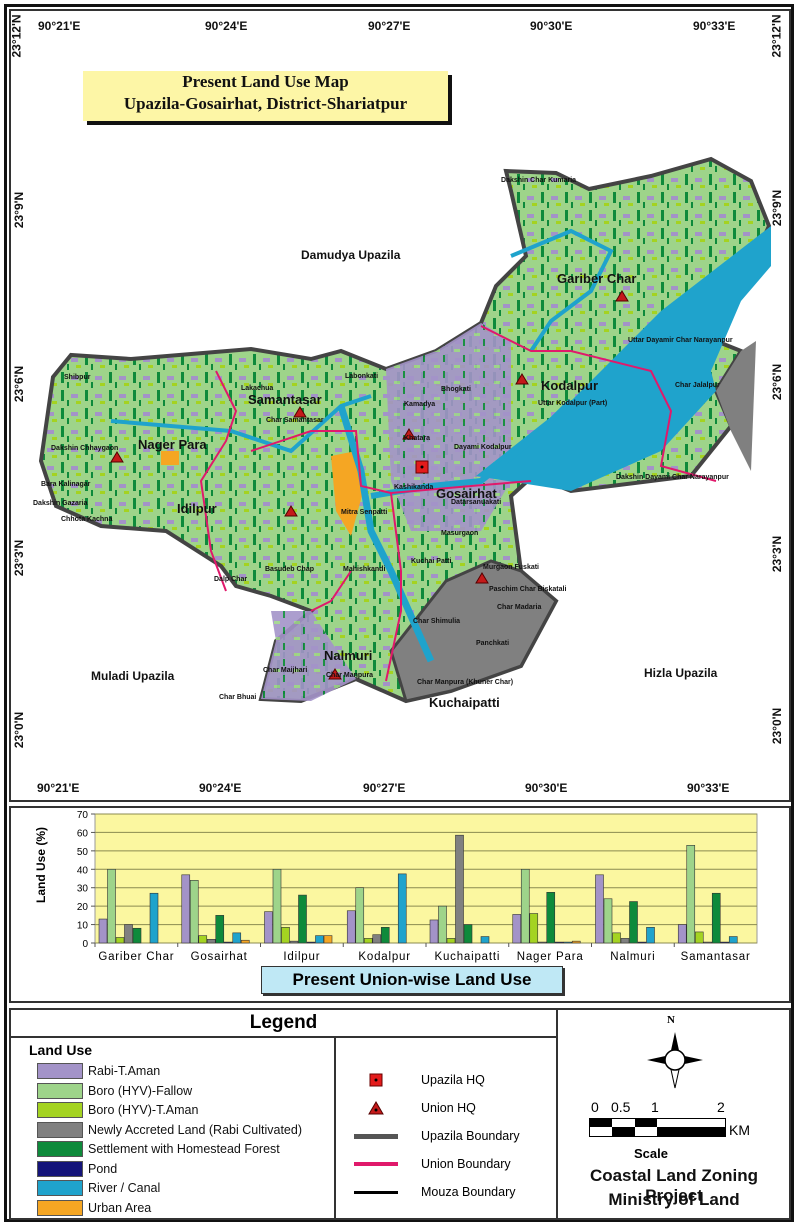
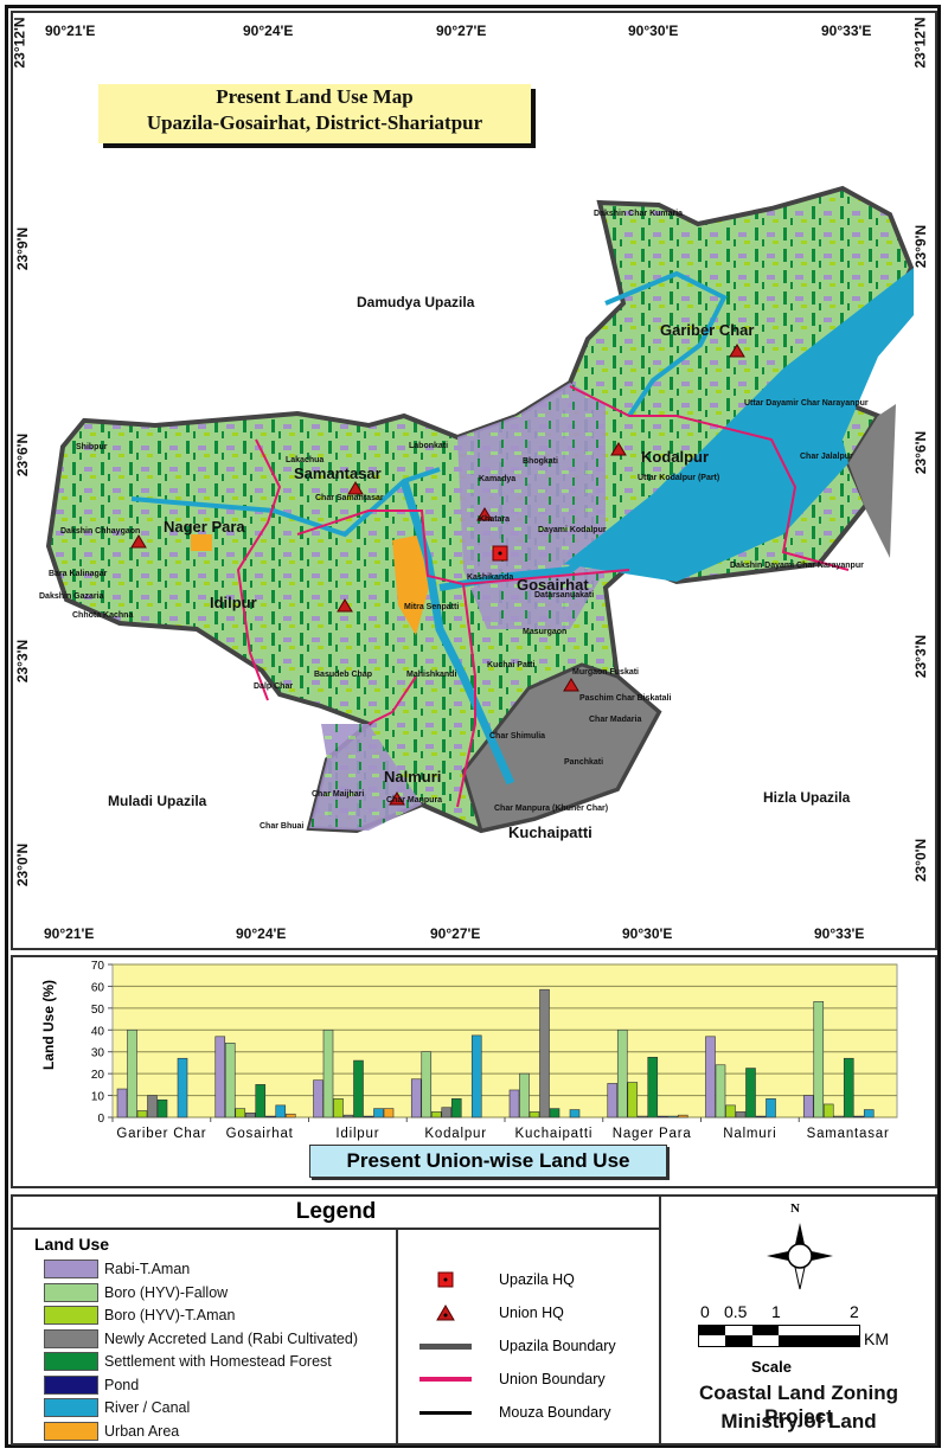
Settlement with Homestead Forest/Kuchaipatti: 10 -> 4
